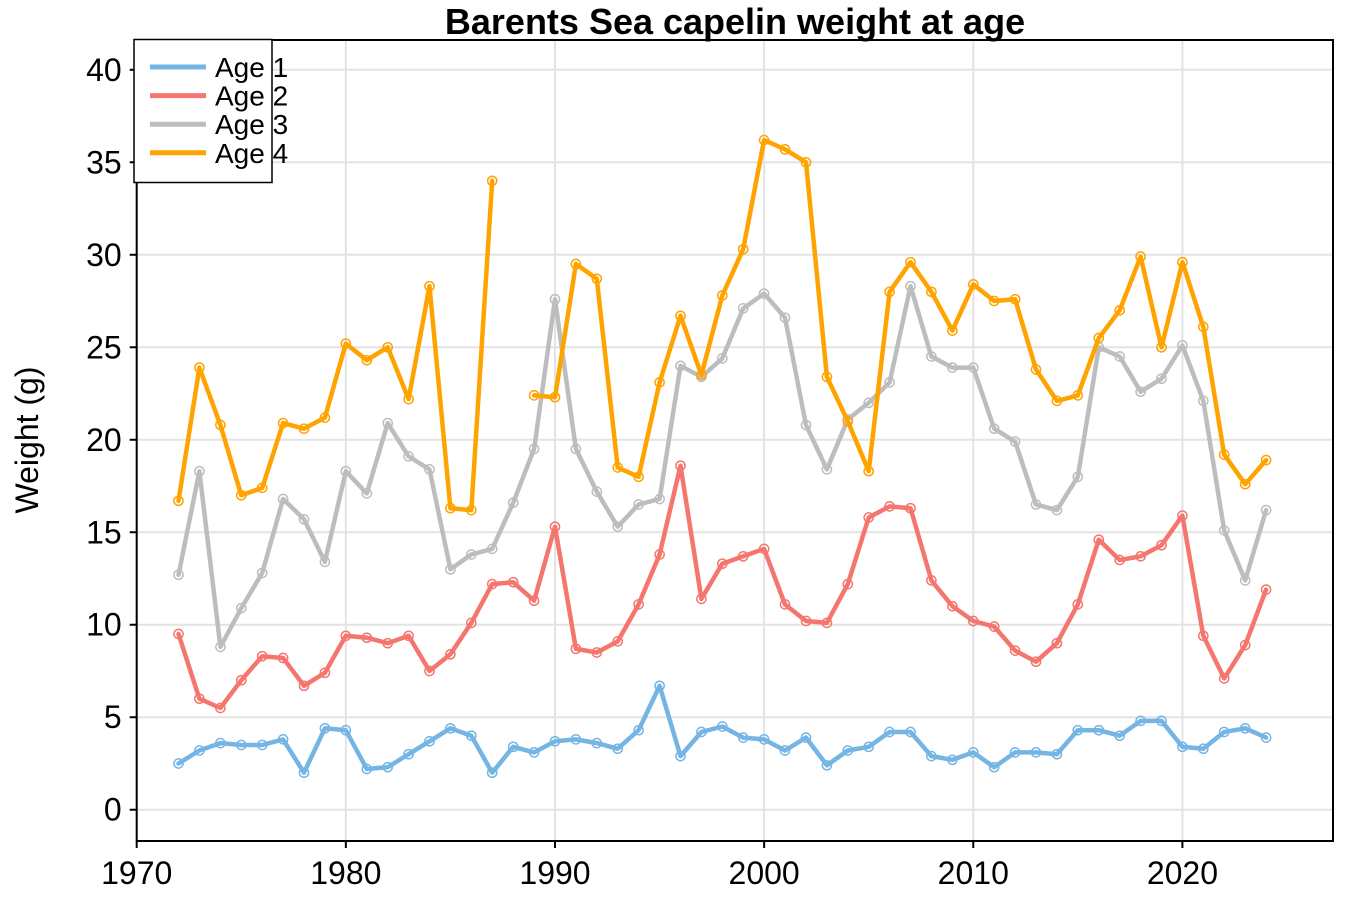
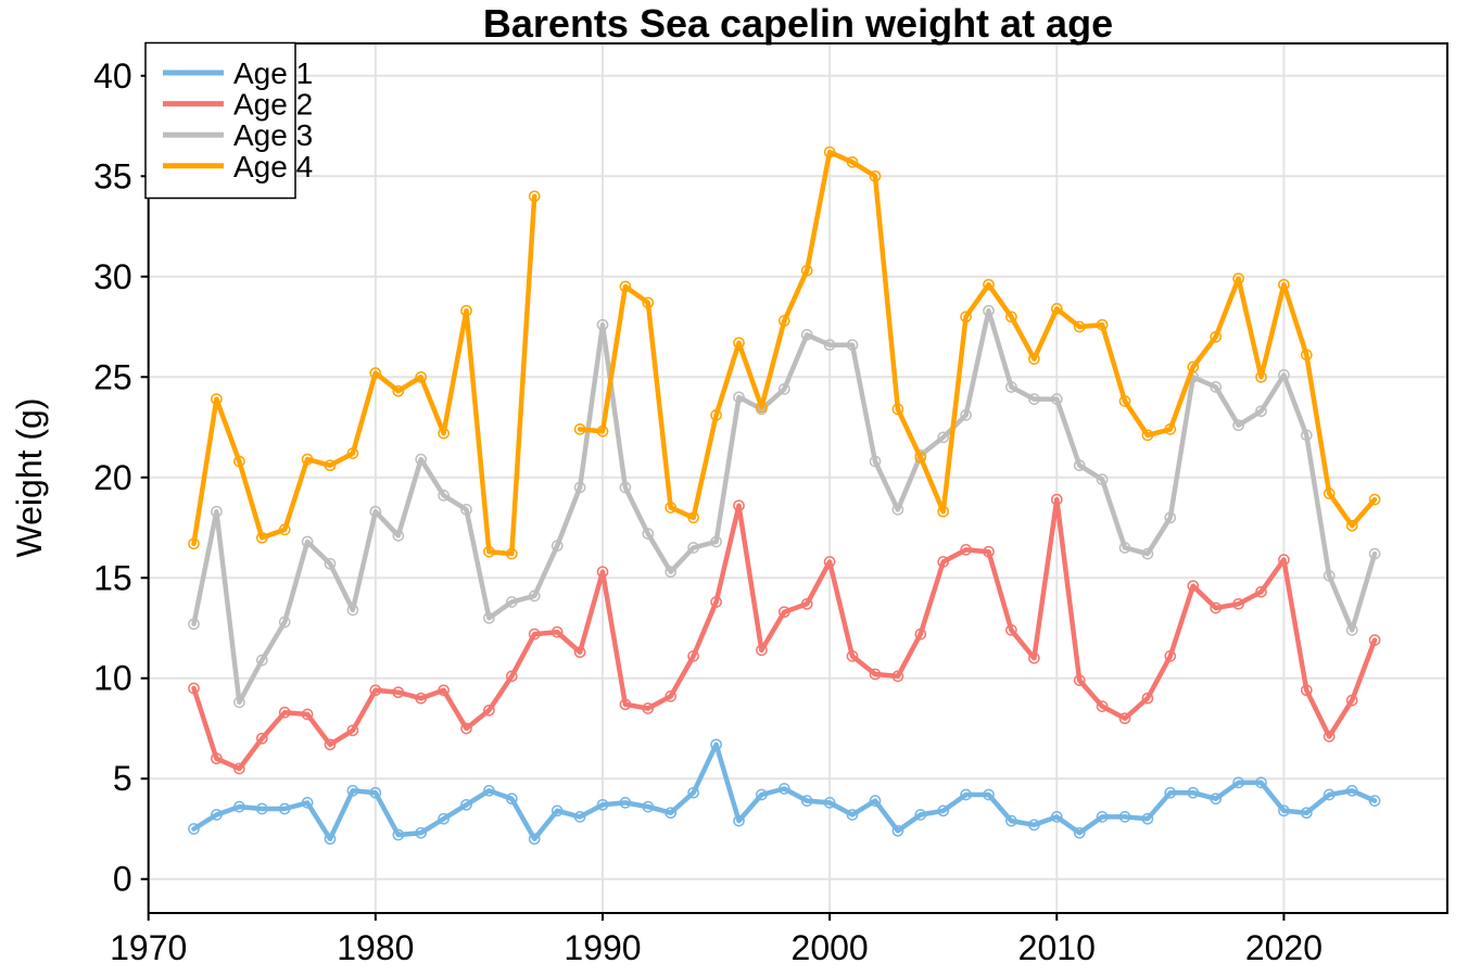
Age 2/2000: 14.1 -> 15.8
Age 3/2000: 27.9 -> 26.6
Age 2/2010: 10.2 -> 18.9
